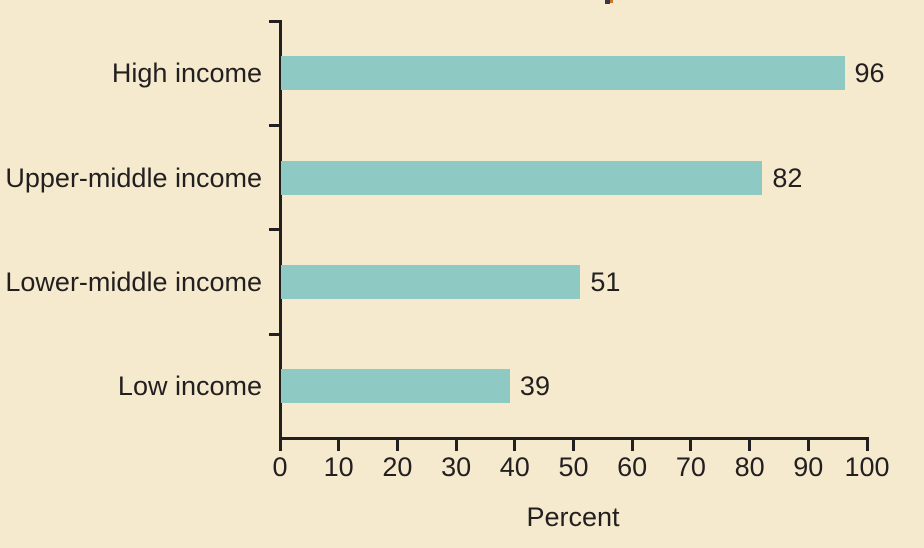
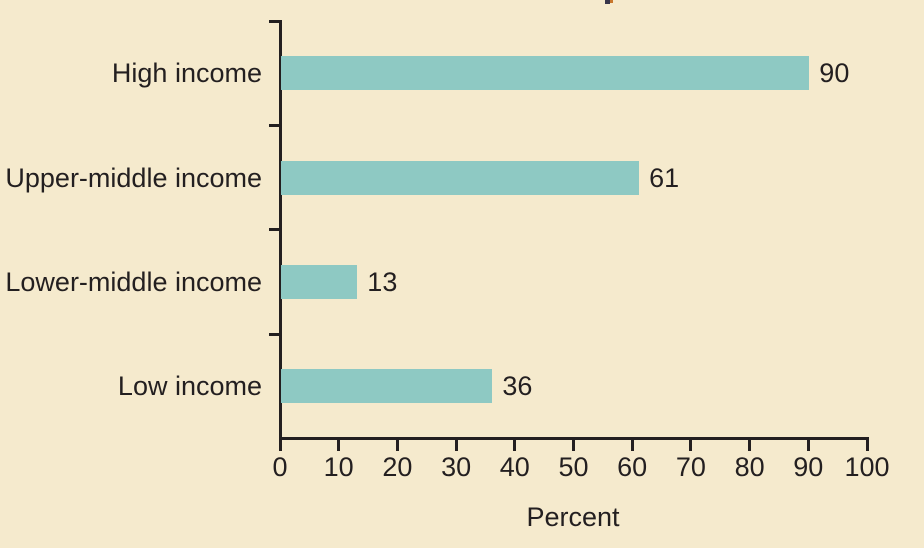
High income: 96 -> 90
Upper-middle income: 82 -> 61
Lower-middle income: 51 -> 13
Low income: 39 -> 36
